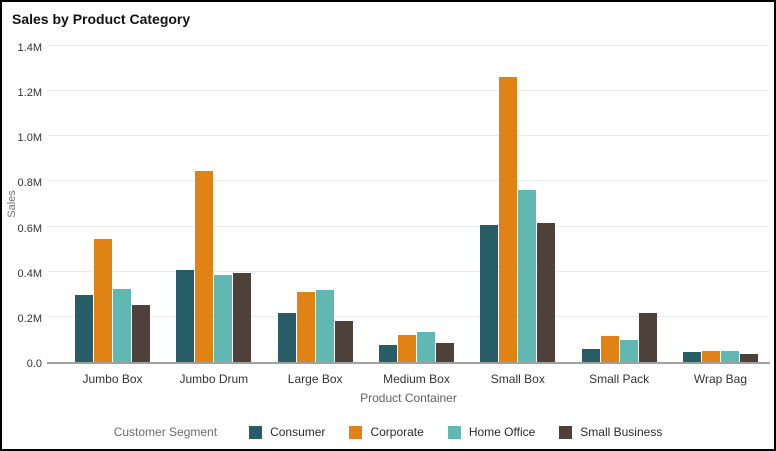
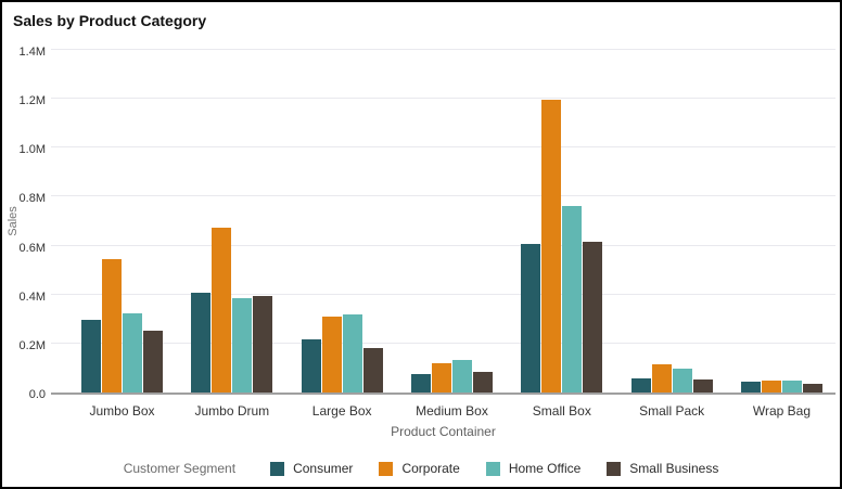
Corporate/Jumbo Drum: 0.85M -> 0.68M
Corporate/Small Box: 1.27M -> 1.21M
Small Business/Small Pack: 0.22M -> 0.06M
